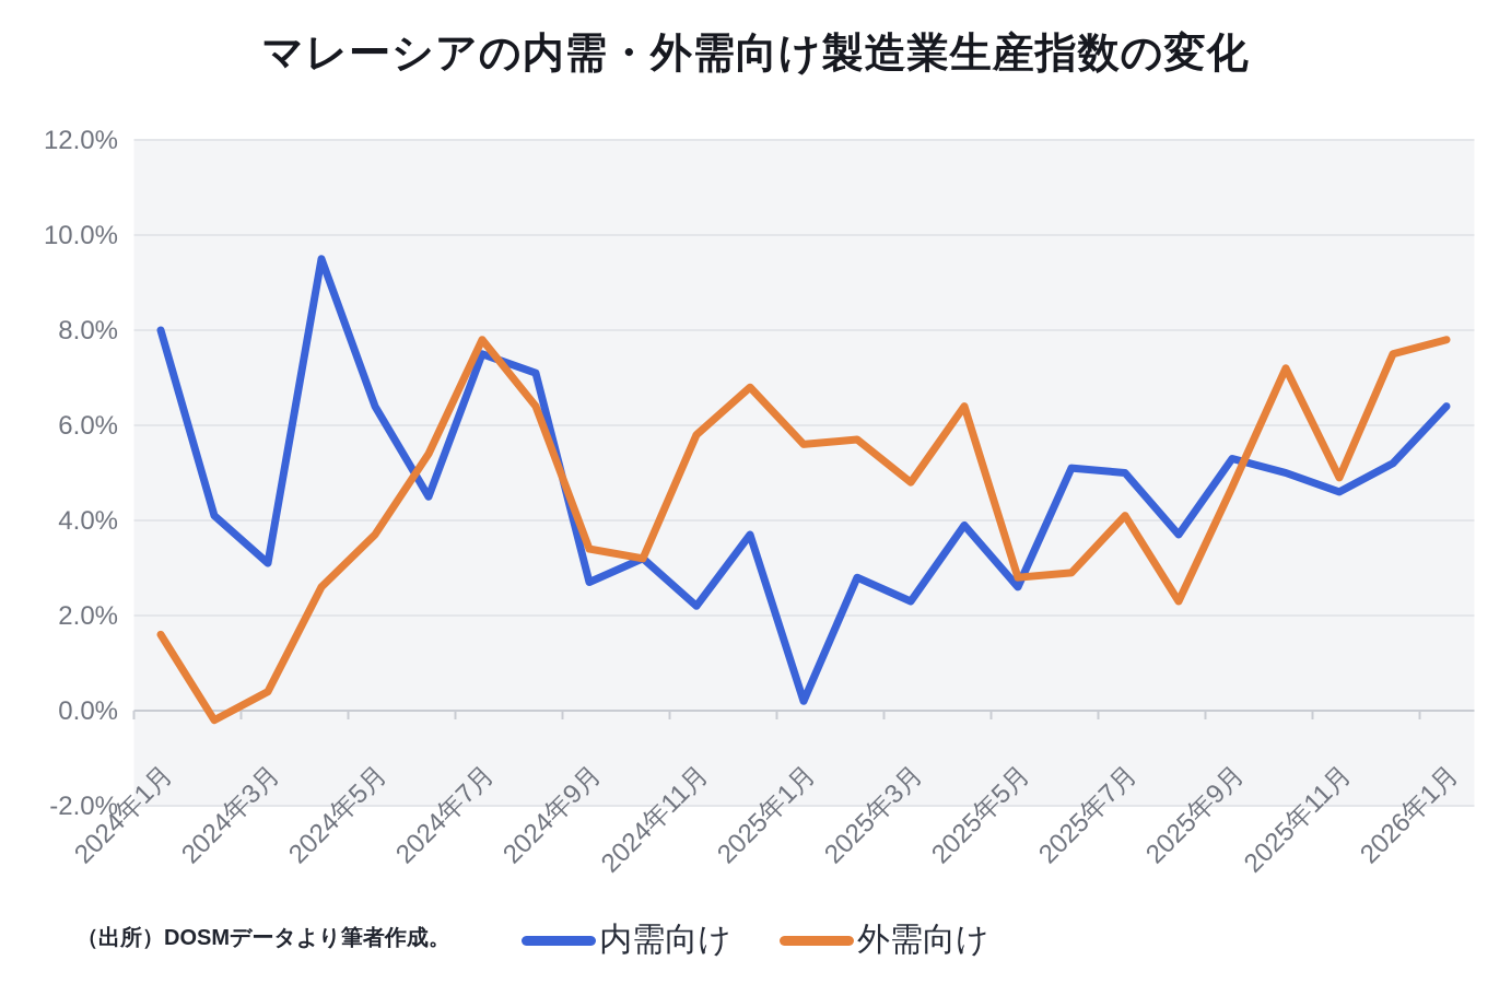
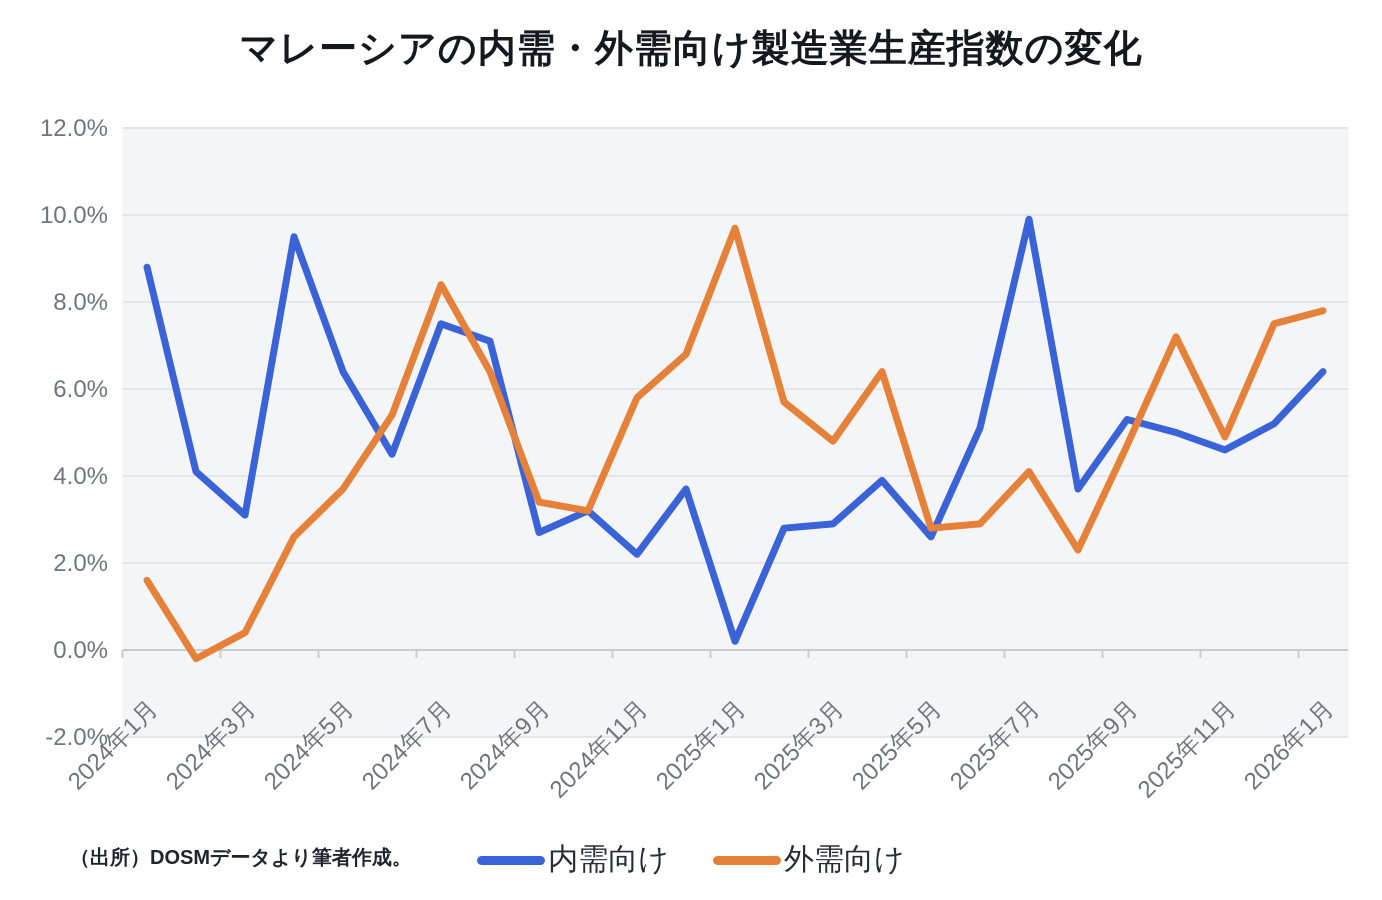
内需向け/2024年1月: 8.0% -> 8.8%
外需向け/2024年7月: 7.8% -> 8.4%
外需向け/2025年1月: 5.6% -> 9.7%
内需向け/2025年3月: 2.3% -> 2.9%
内需向け/2025年7月: 5.0% -> 9.9%
